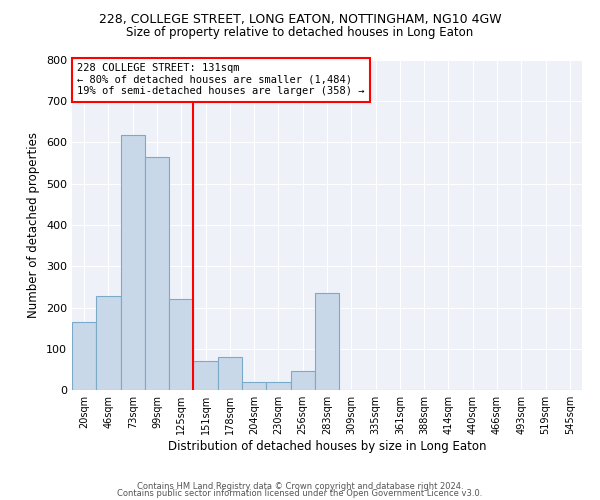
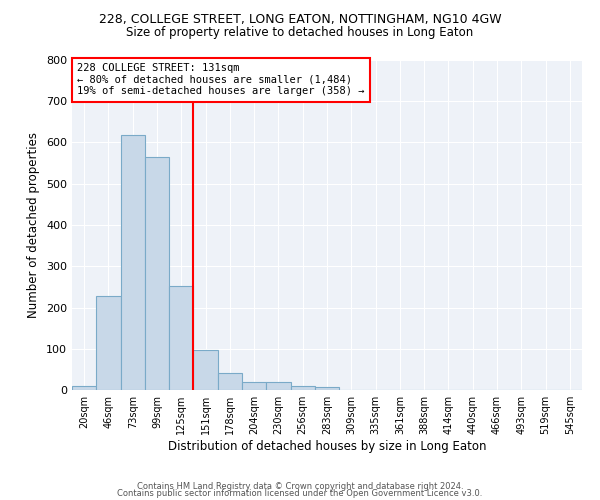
20sqm: 165 -> 10
125sqm: 220 -> 252
151sqm: 70 -> 96
178sqm: 80 -> 42
256sqm: 45 -> 10
283sqm: 235 -> 7
